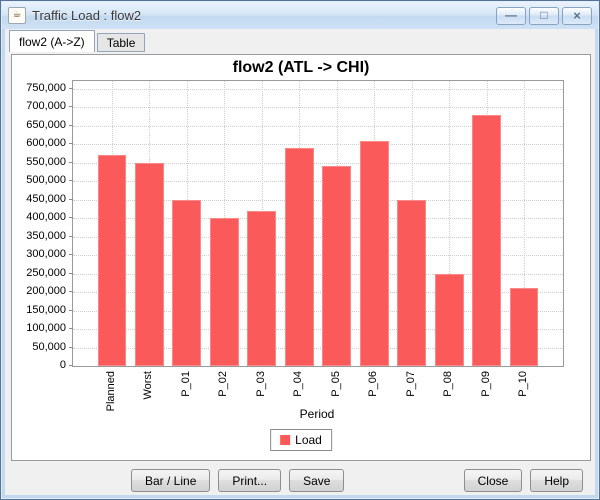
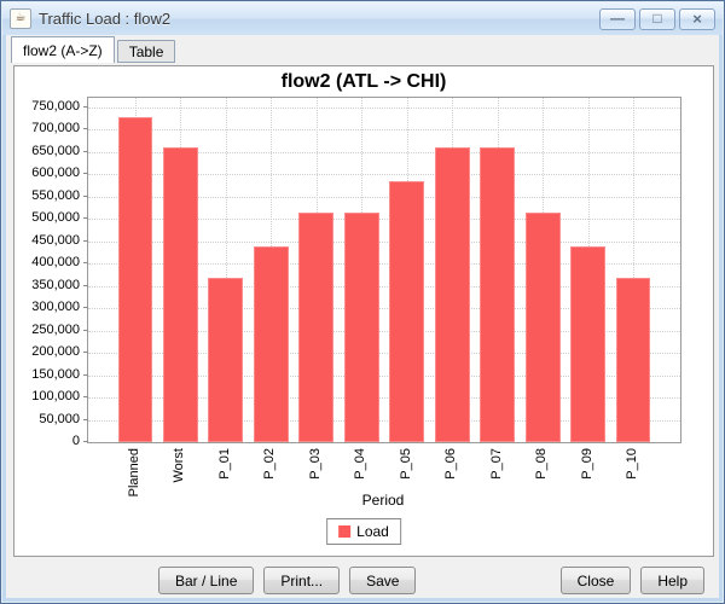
Planned: 570000 -> 730000
Worst: 550000 -> 660000
P_01: 450000 -> 370000
P_02: 400000 -> 440000
P_03: 420000 -> 510000
P_04: 590000 -> 510000
P_05: 540000 -> 580000
P_06: 610000 -> 660000
P_07: 450000 -> 660000
P_08: 250000 -> 510000
P_09: 680000 -> 440000
P_10: 210000 -> 370000
